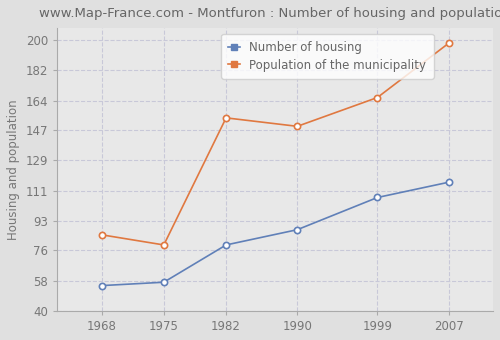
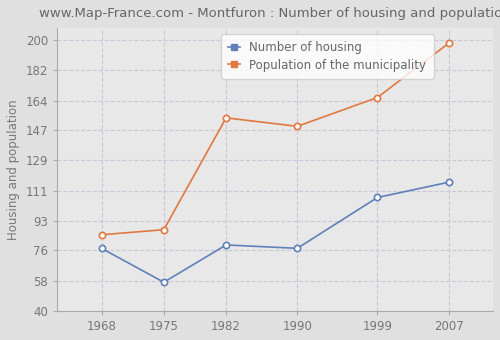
Number of housing/1968: 55 -> 77
Population of the municipality/1975: 79 -> 88
Number of housing/1990: 88 -> 77
